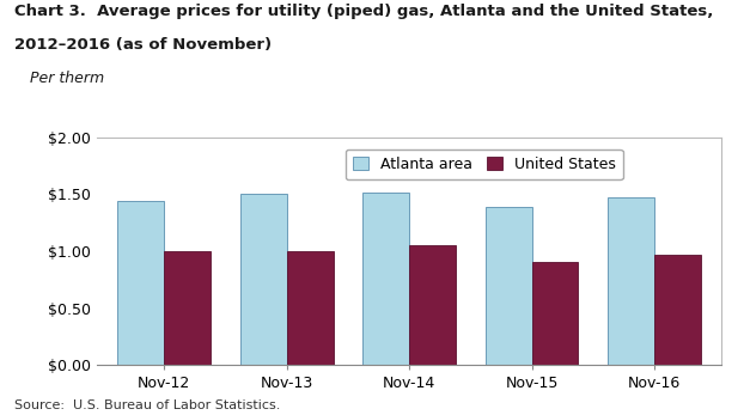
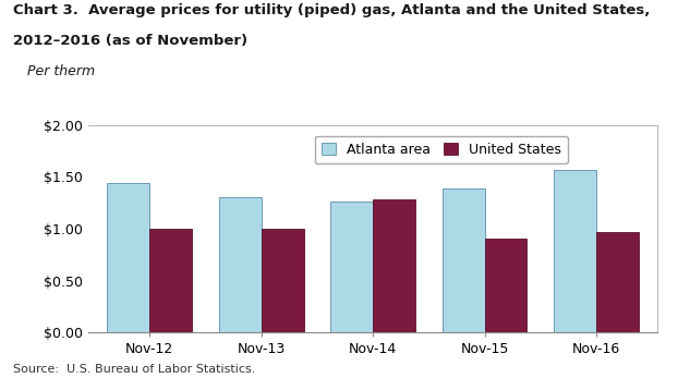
Atlanta area/Nov-13: $1.50 -> $1.30
Atlanta area/Nov-14: $1.51 -> $1.26
United States/Nov-14: $1.05 -> $1.28
Atlanta area/Nov-16: $1.47 -> $1.56
